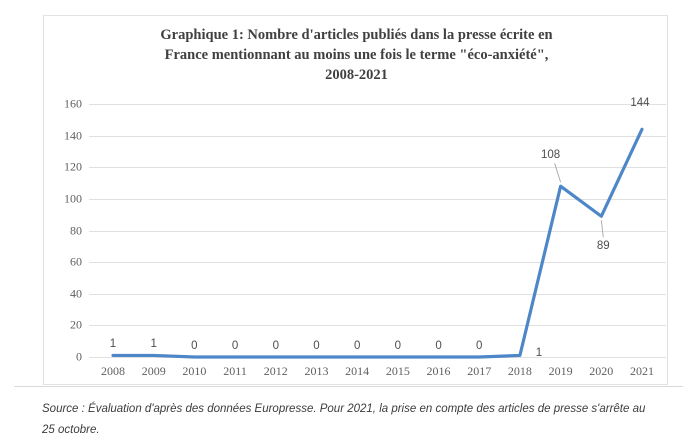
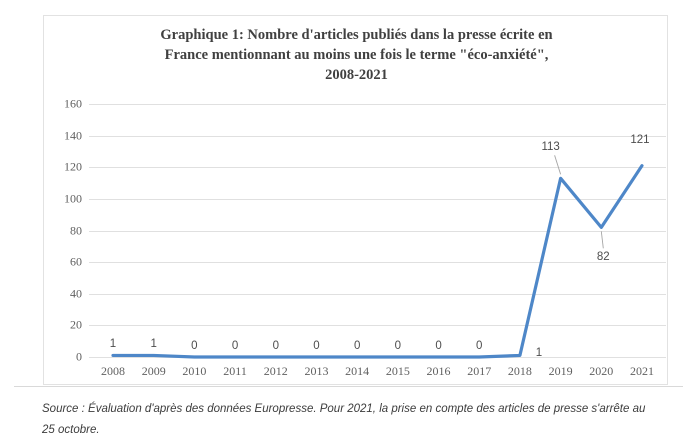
2019: 108 -> 113
2020: 89 -> 82
2021: 144 -> 121
